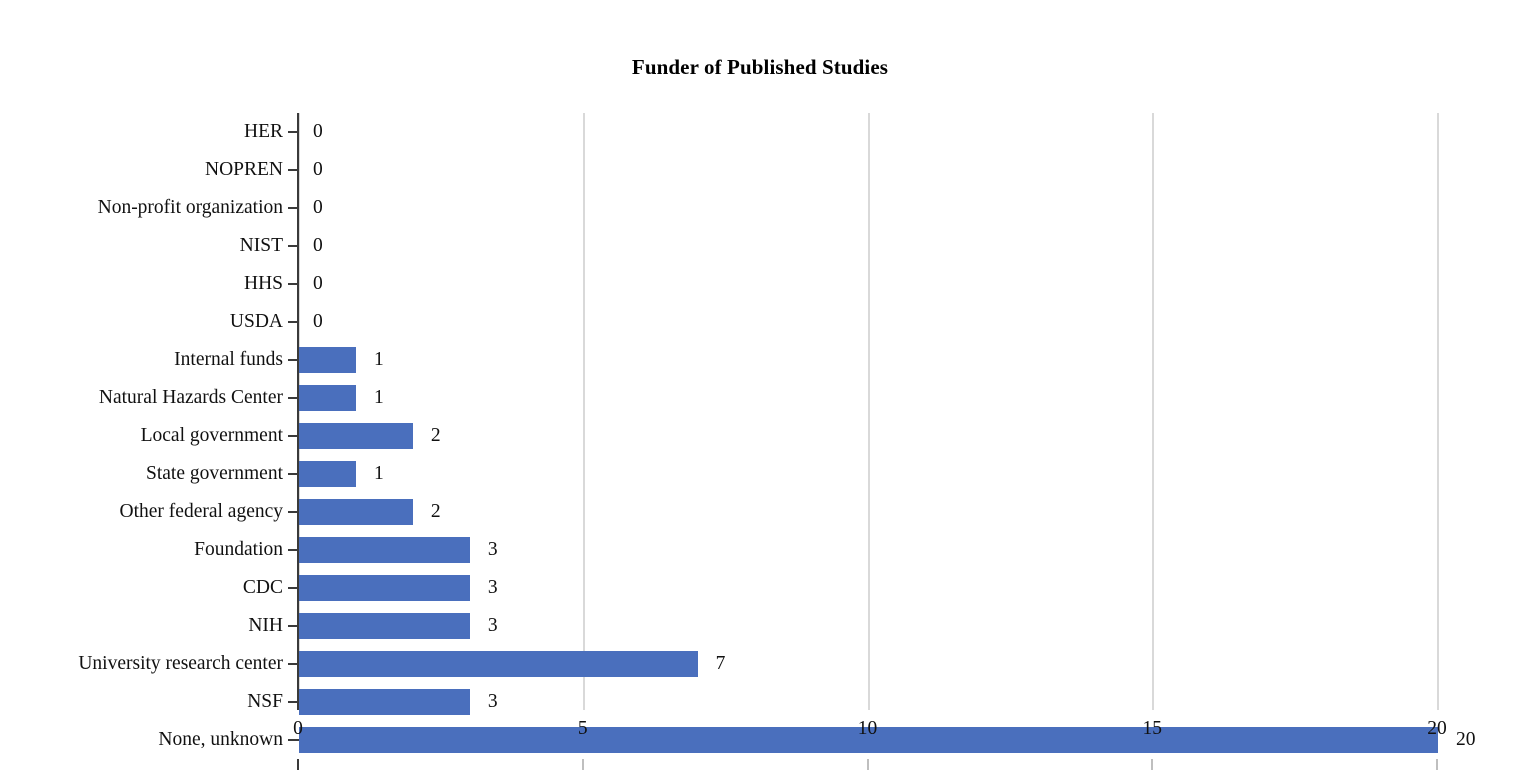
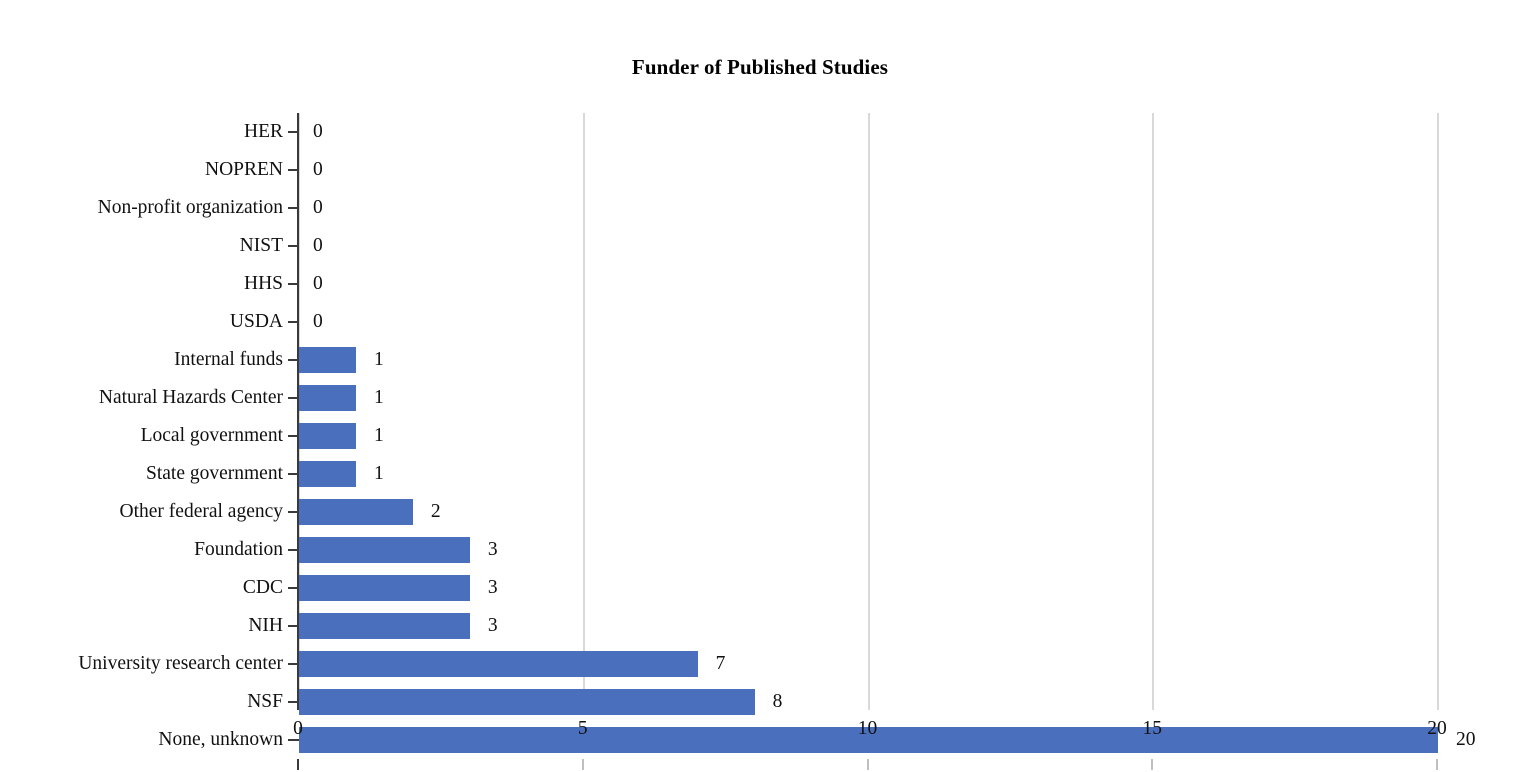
Local government: 2 -> 1
NSF: 3 -> 8
